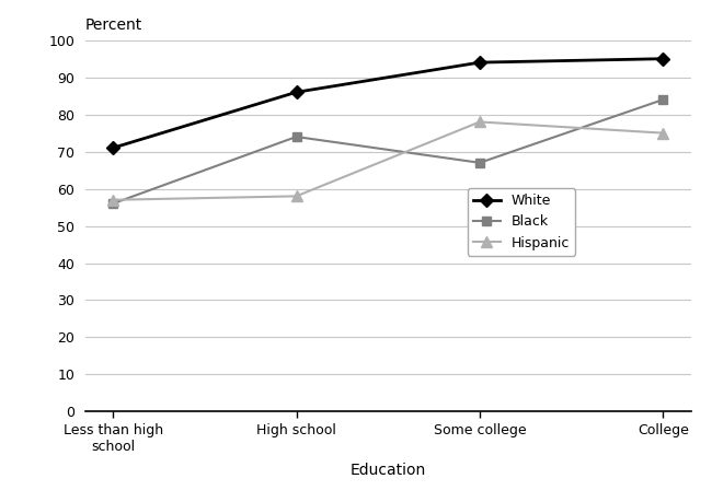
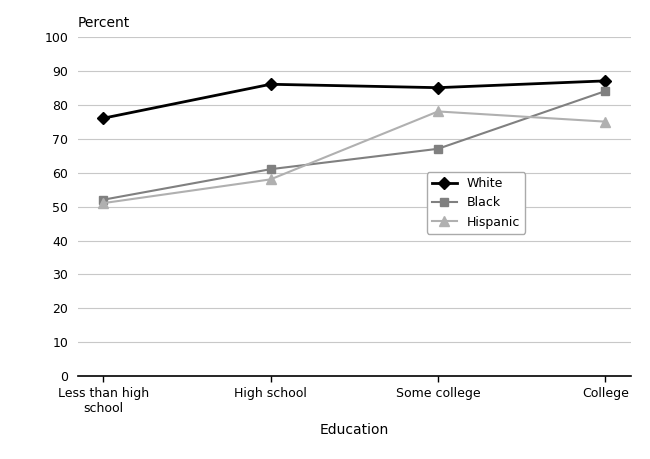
White/Less than high school: 71 -> 76
Black/Less than high school: 56 -> 52
Hispanic/Less than high school: 57 -> 51
Black/High school: 74 -> 61
White/Some college: 94 -> 85
White/College: 95 -> 87
